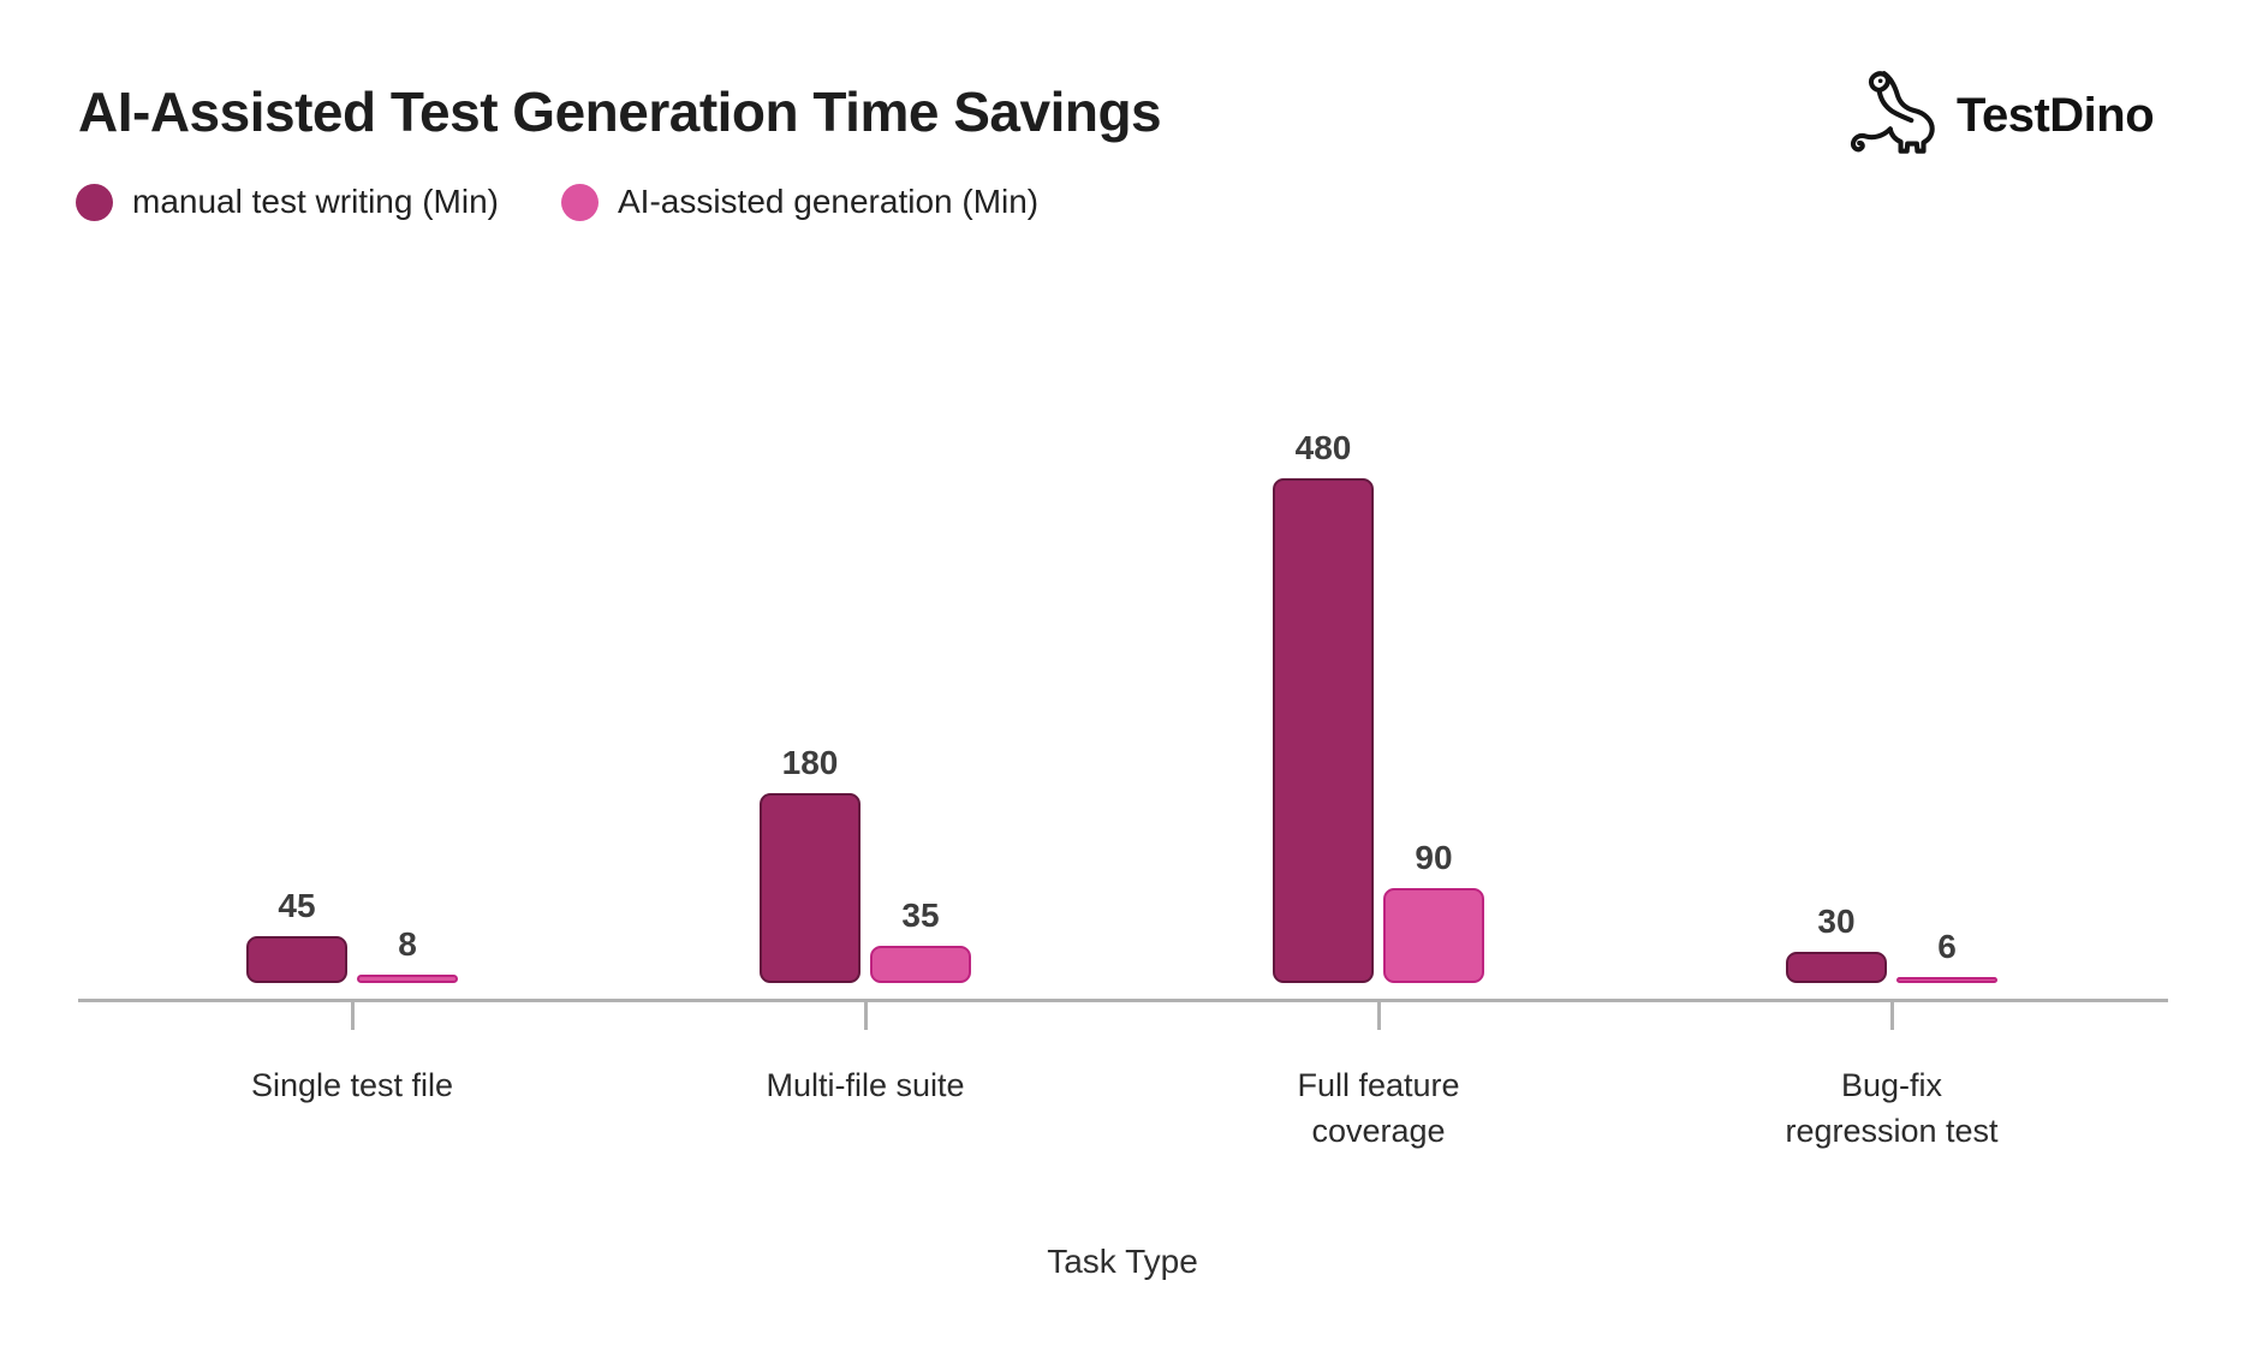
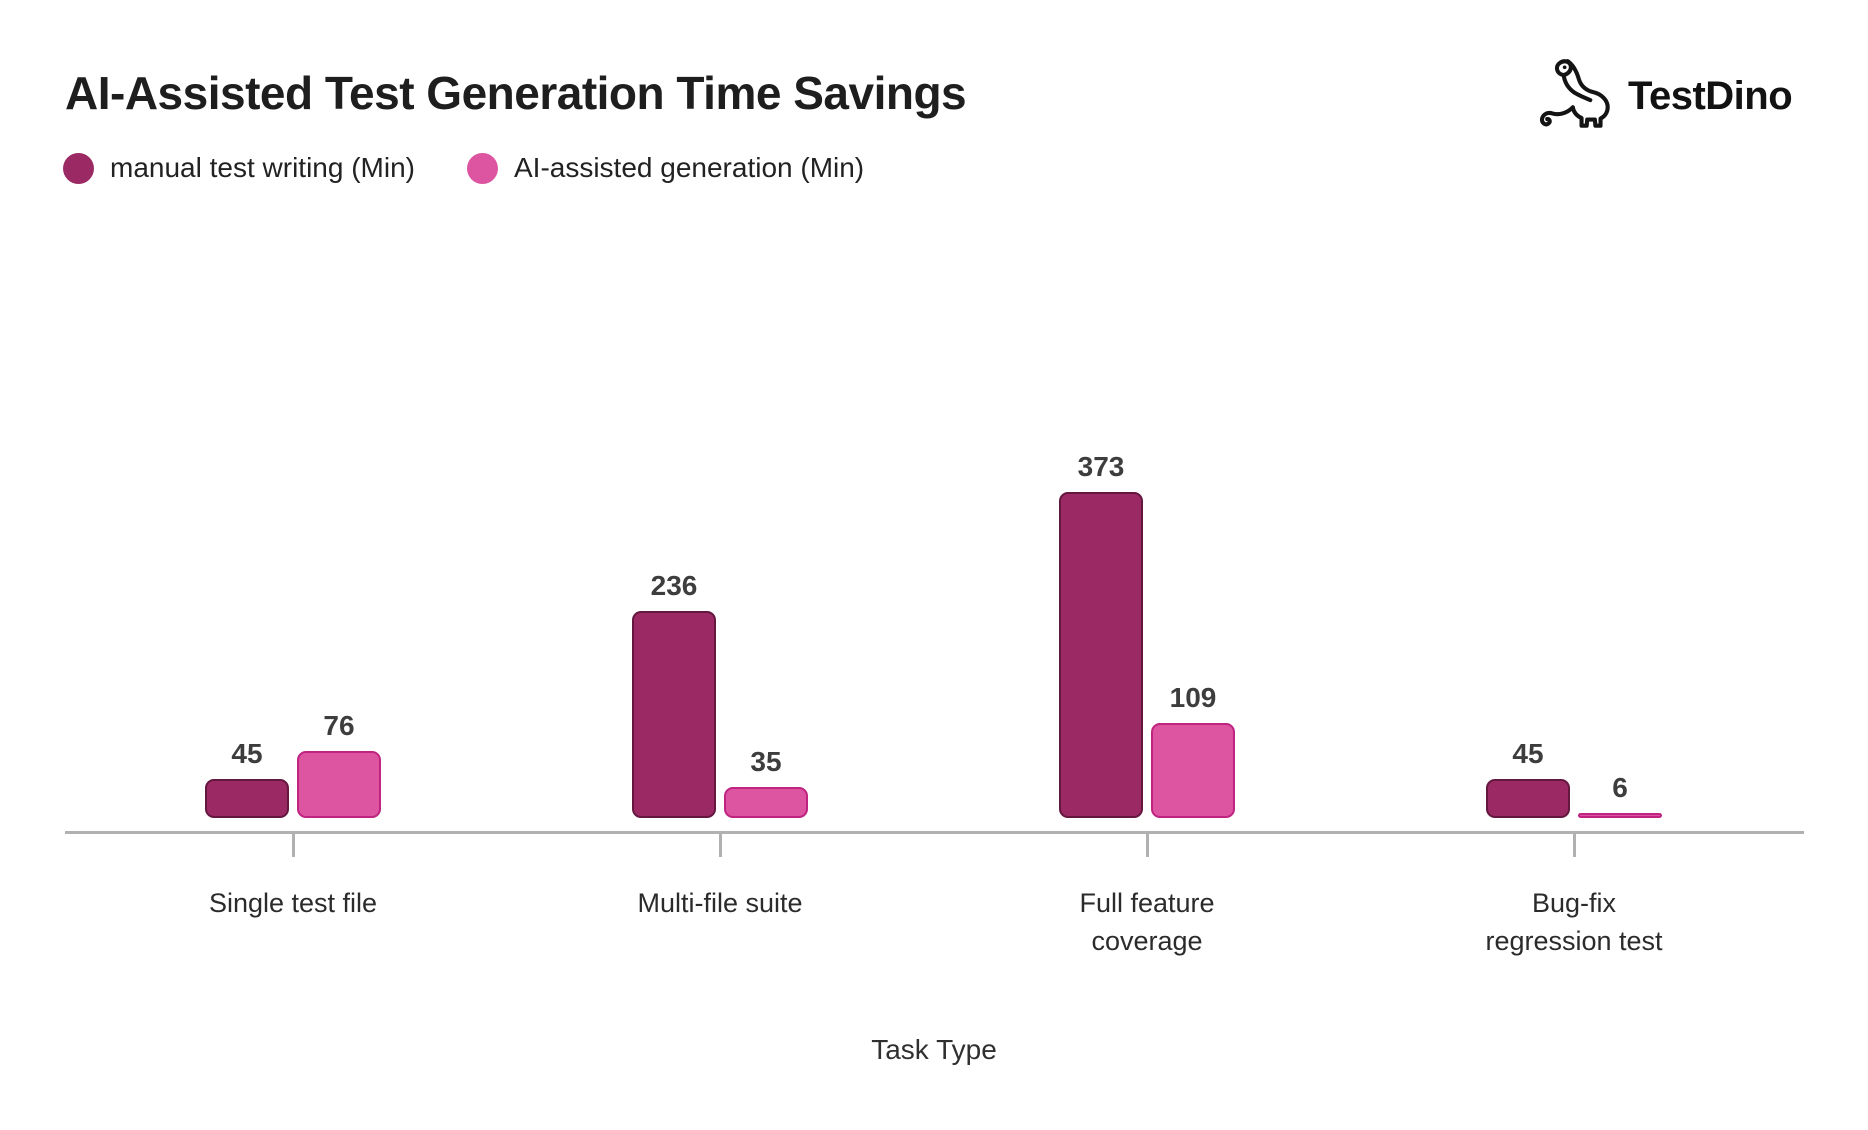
AI-assisted generation (Min)/Single test file: 8 -> 76
manual test writing (Min)/Multi-file suite: 180 -> 236
manual test writing (Min)/Full feature coverage: 480 -> 373
AI-assisted generation (Min)/Full feature coverage: 90 -> 109
manual test writing (Min)/Bug-fix regression test: 30 -> 45
